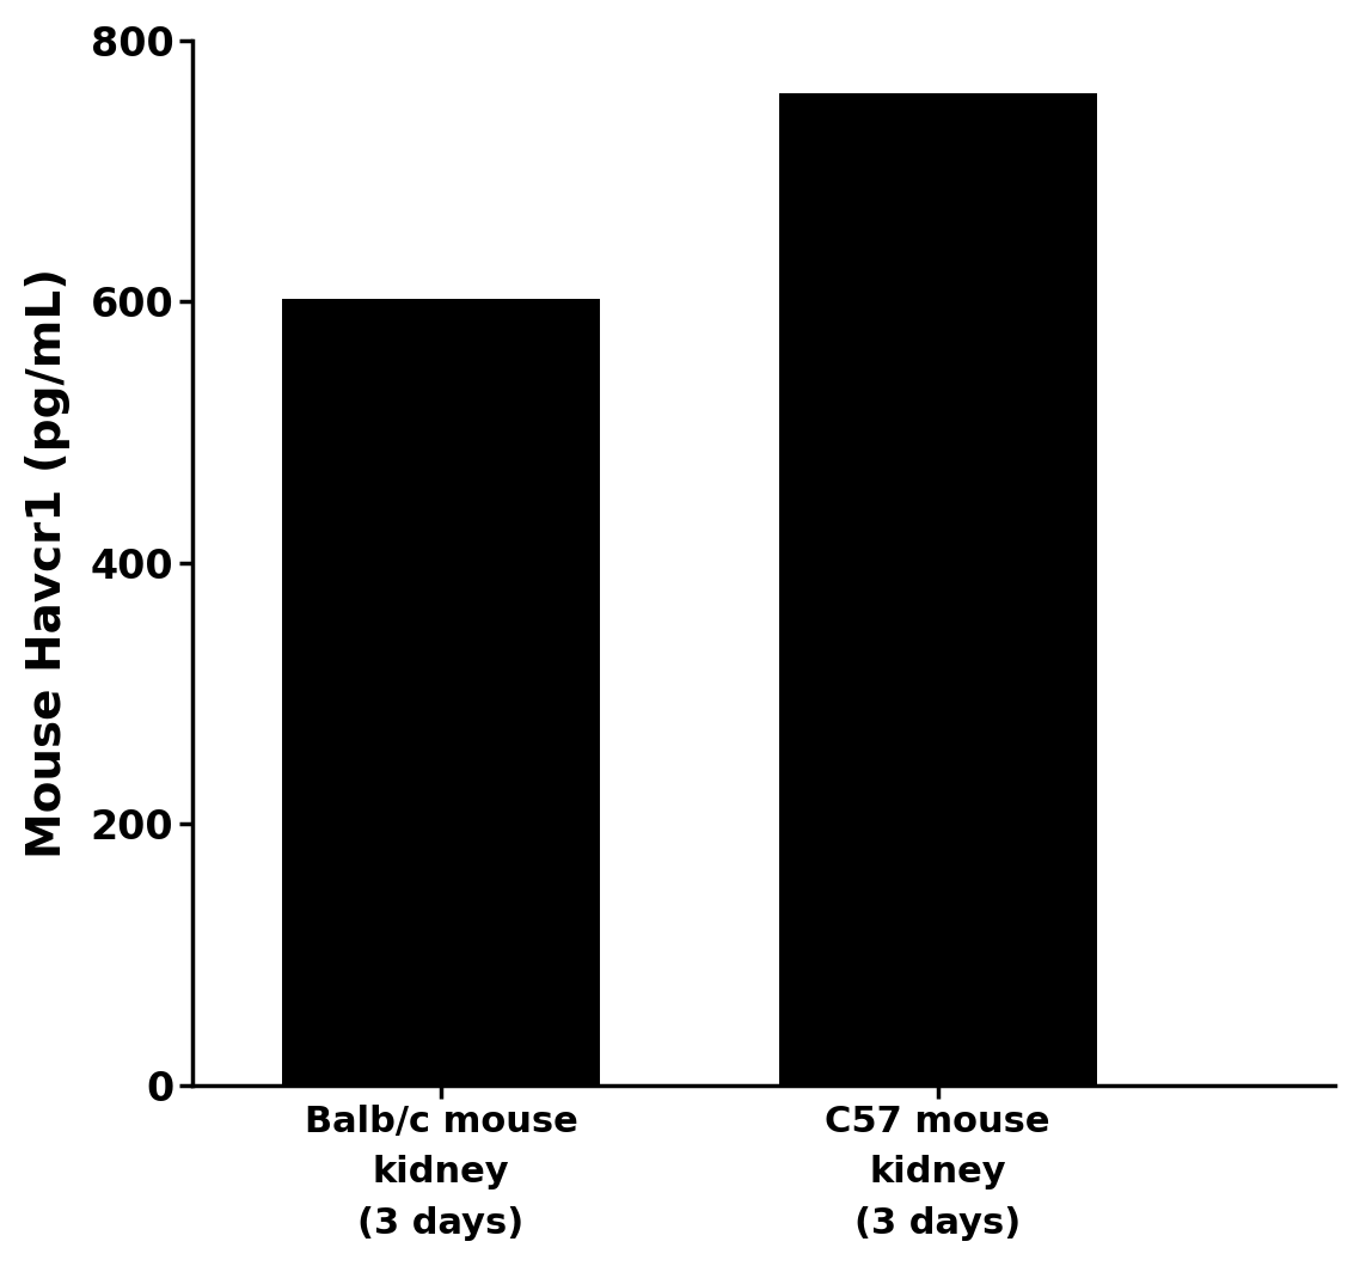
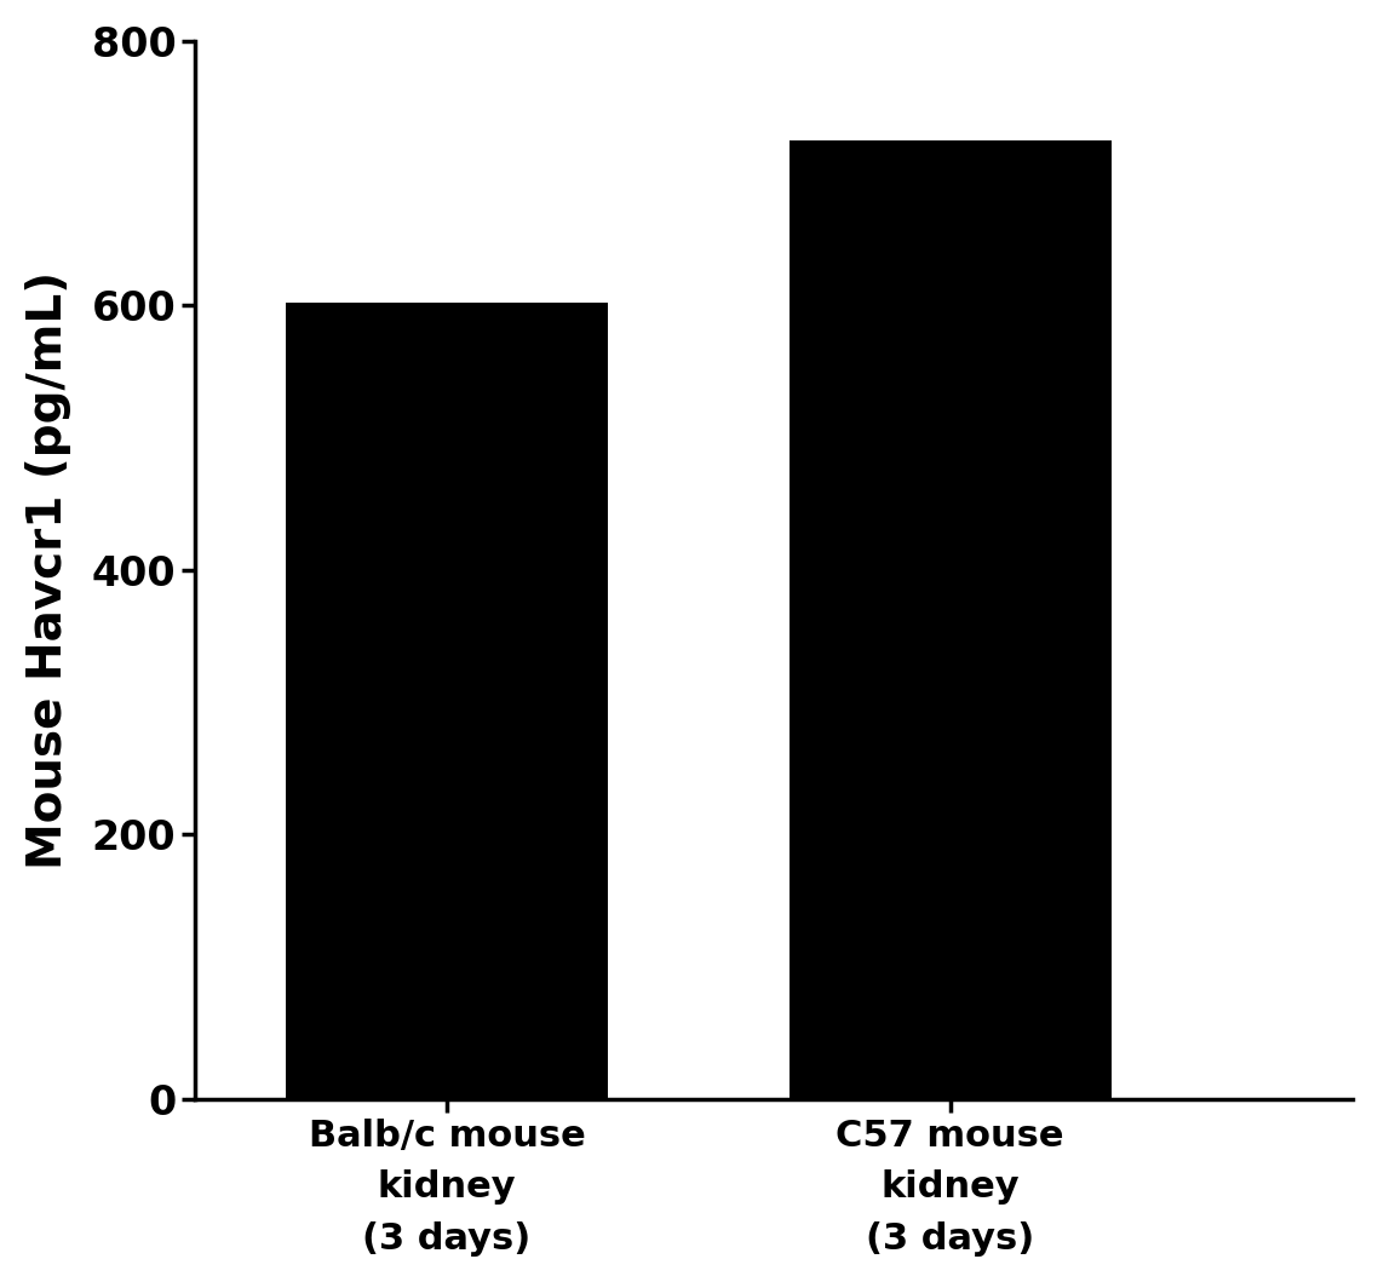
C57 mouse kidney (3 days): 760 -> 724
